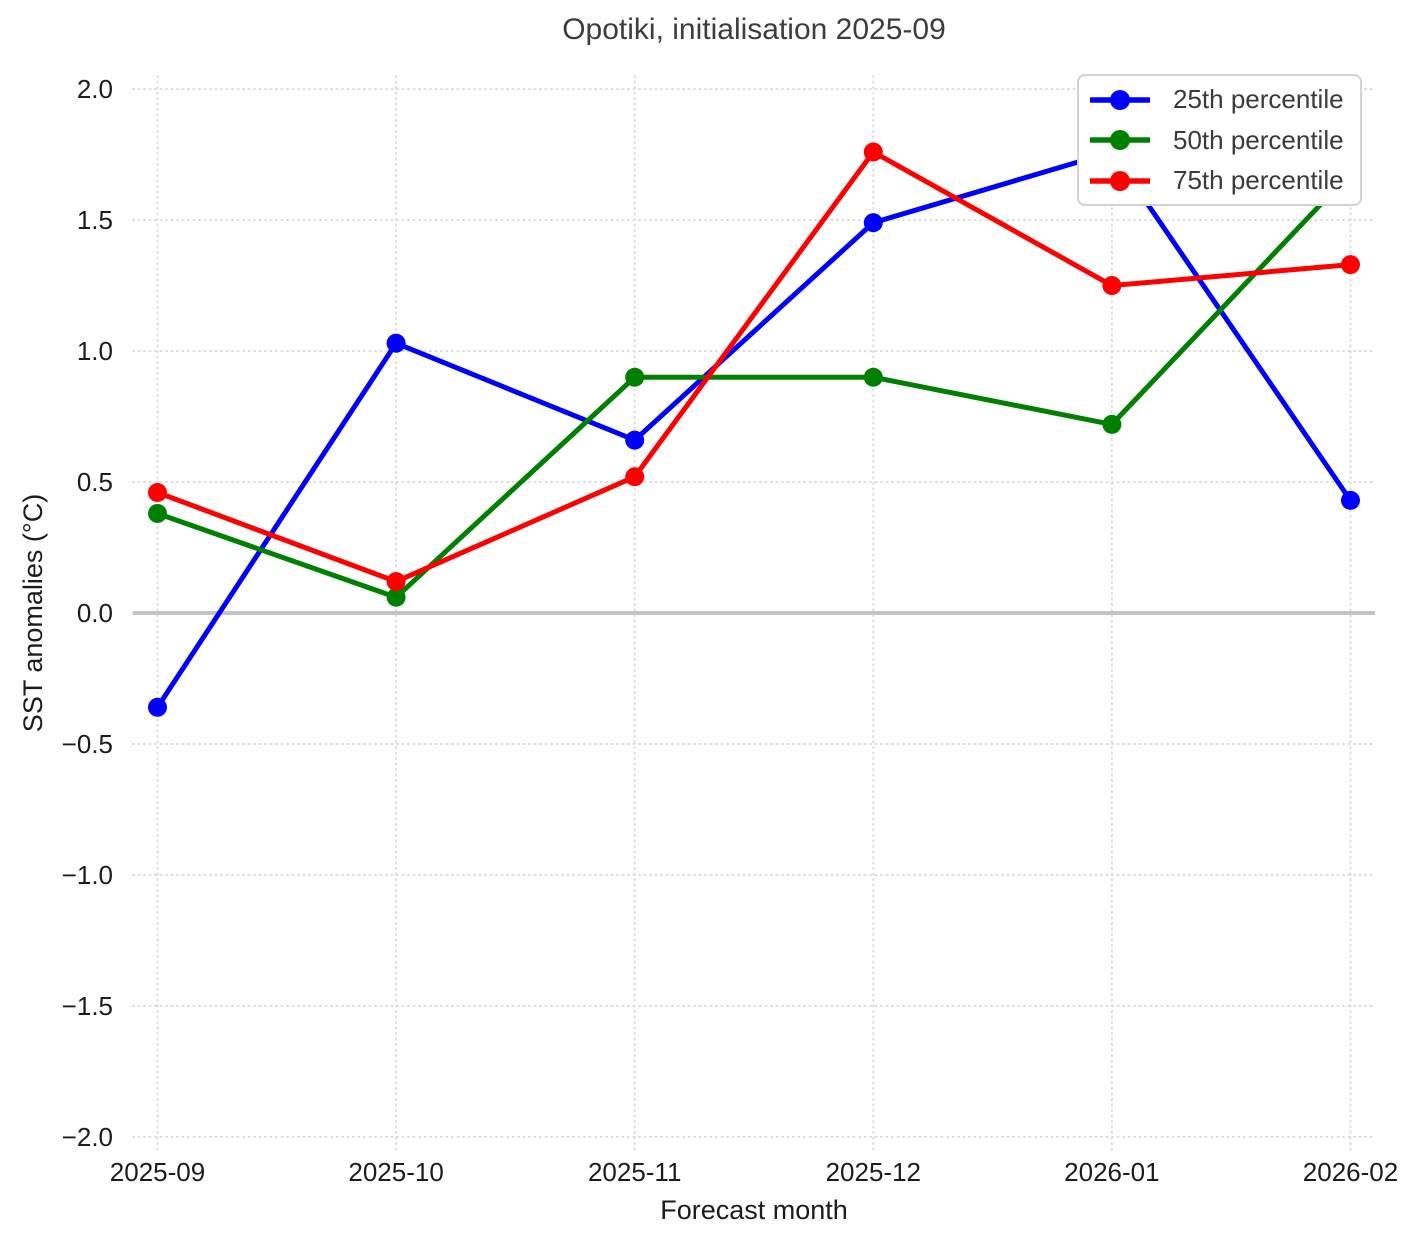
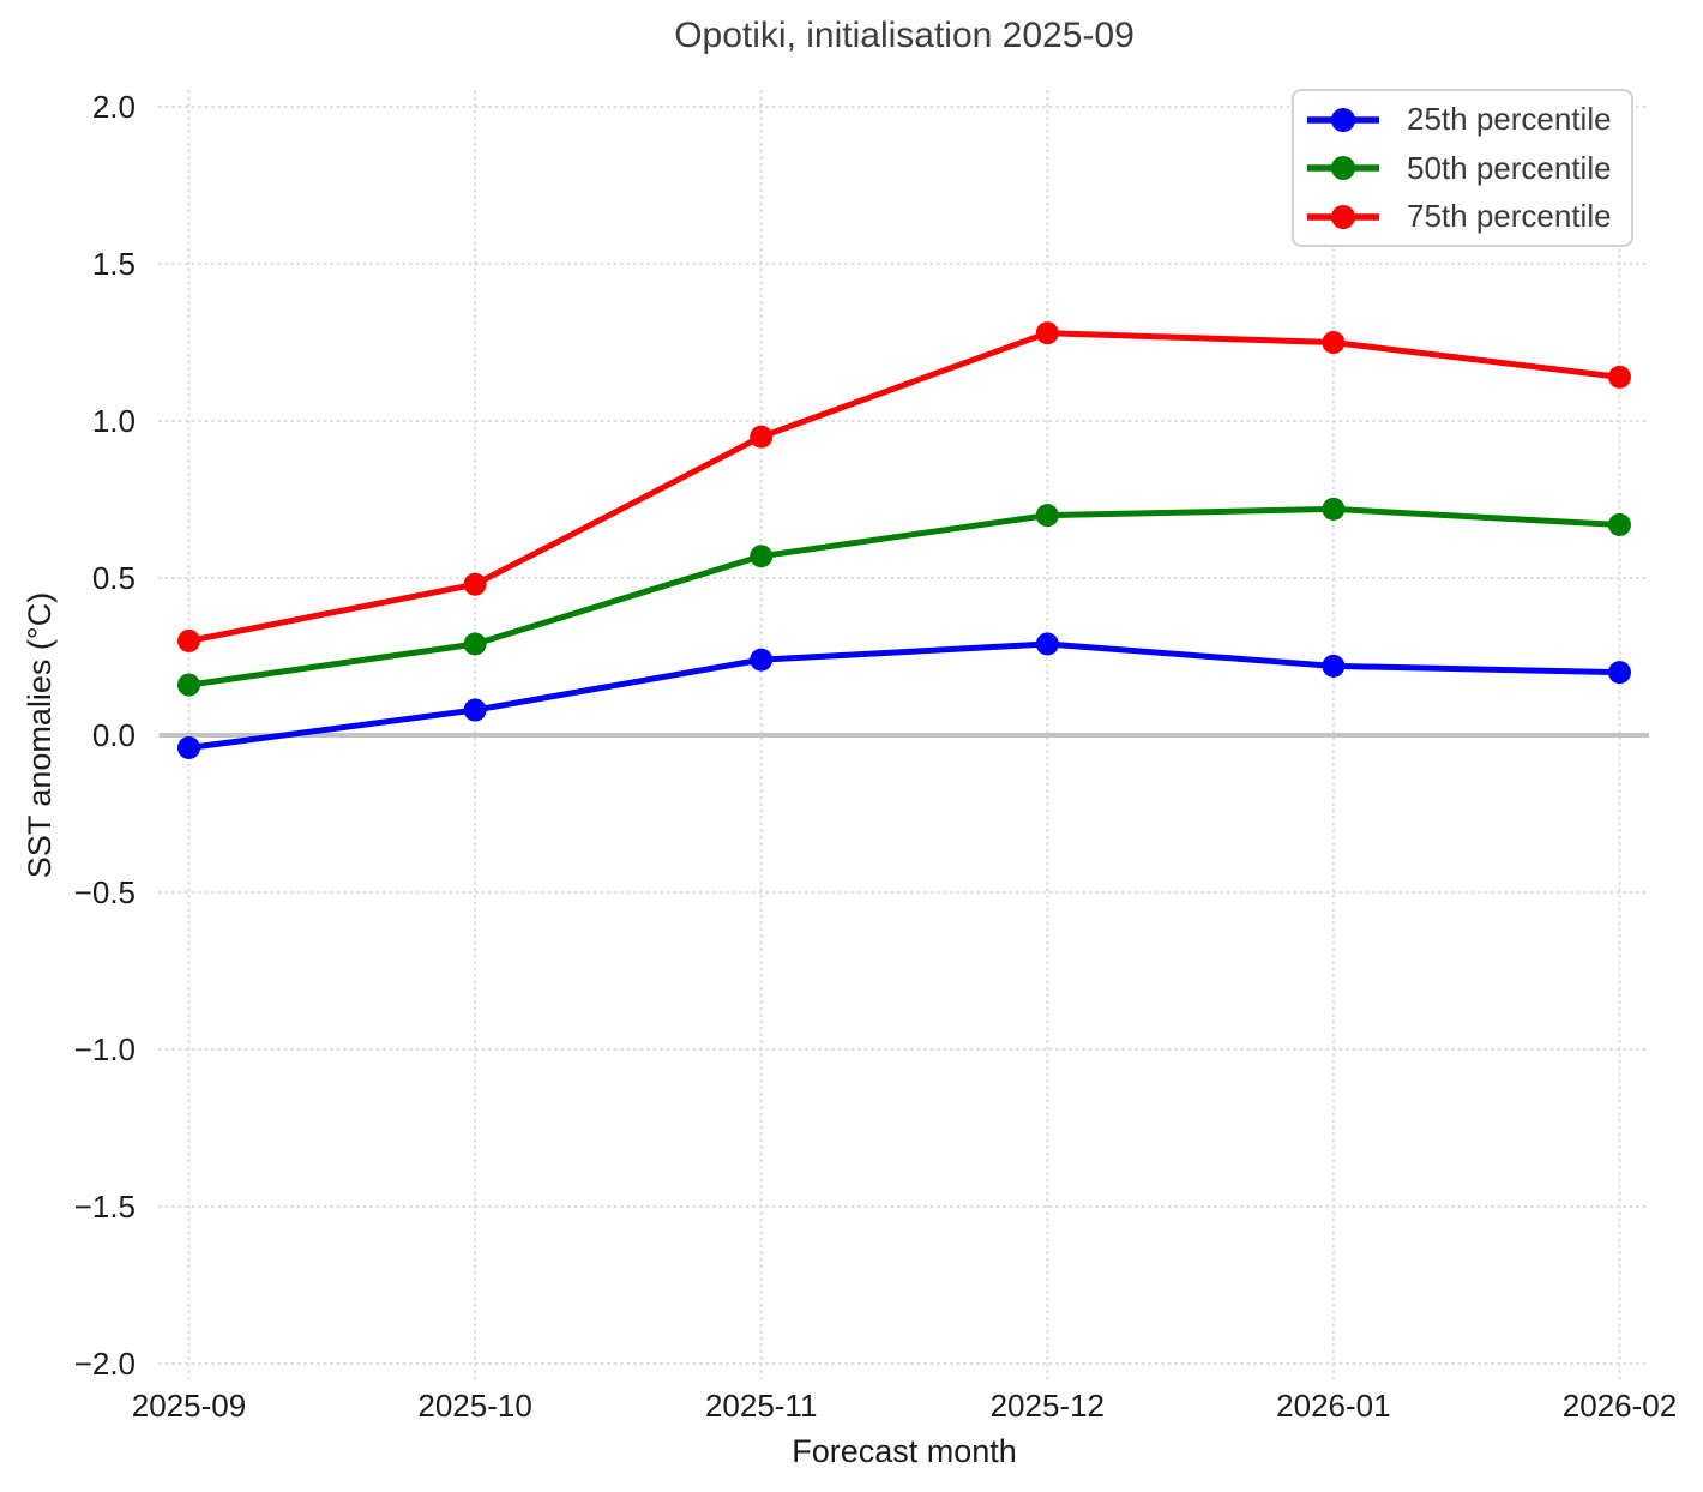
25th percentile/2025-09: -0.36 -> -0.04
50th percentile/2025-09: 0.38 -> 0.16
75th percentile/2025-09: 0.46 -> 0.30
25th percentile/2025-10: 1.03 -> 0.08
50th percentile/2025-10: 0.06 -> 0.29
75th percentile/2025-10: 0.12 -> 0.48
25th percentile/2025-11: 0.66 -> 0.24
50th percentile/2025-11: 0.90 -> 0.57
75th percentile/2025-11: 0.52 -> 0.95
25th percentile/2025-12: 1.49 -> 0.29
50th percentile/2025-12: 0.90 -> 0.70
75th percentile/2025-12: 1.76 -> 1.28
25th percentile/2026-01: 1.76 -> 0.22
25th percentile/2026-02: 0.43 -> 0.20
50th percentile/2026-02: 1.68 -> 0.67
75th percentile/2026-02: 1.33 -> 1.14
